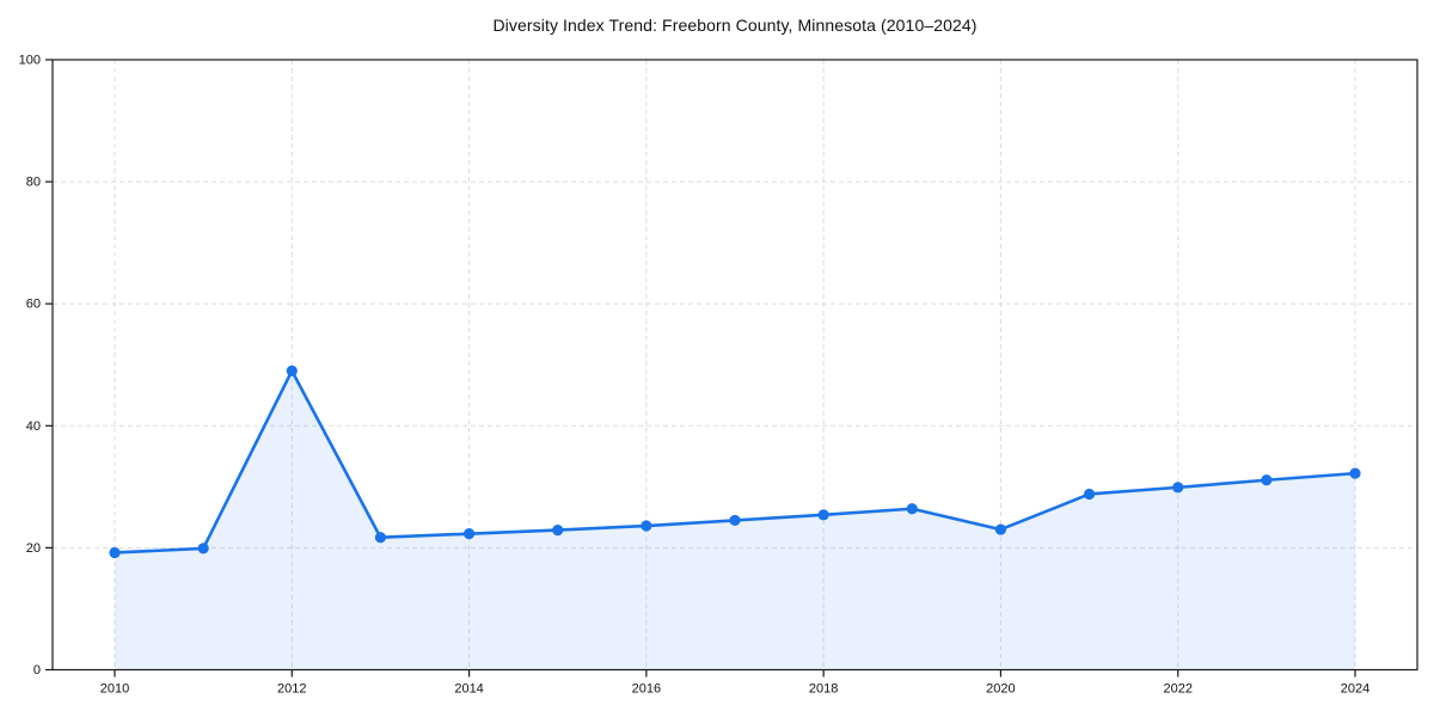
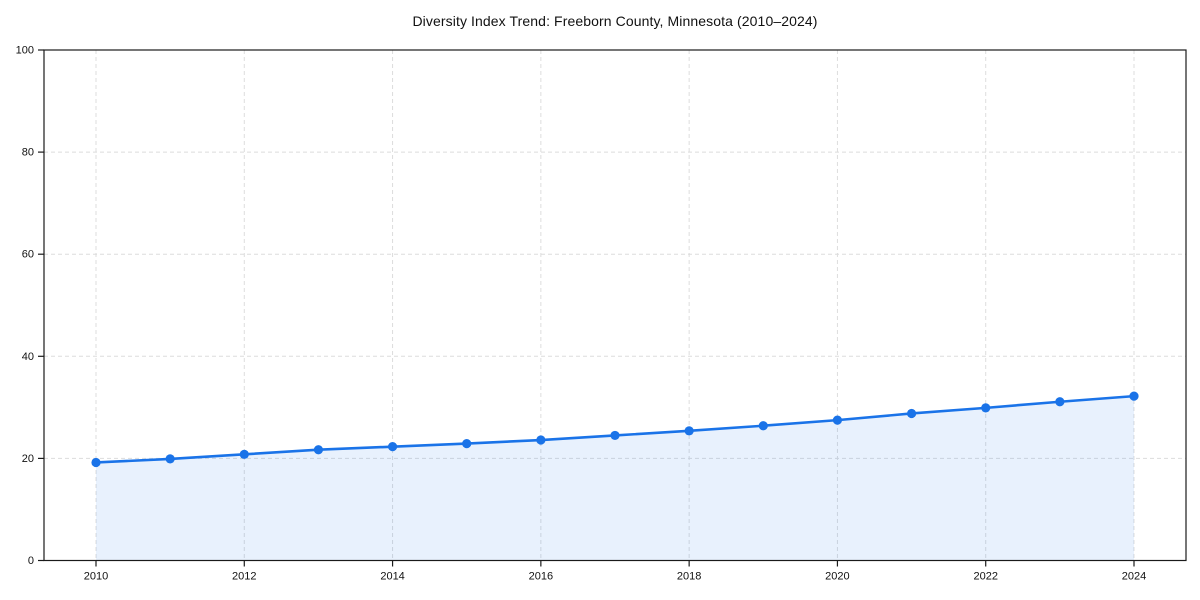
2012: 49 -> 21
2020: 23 -> 28
